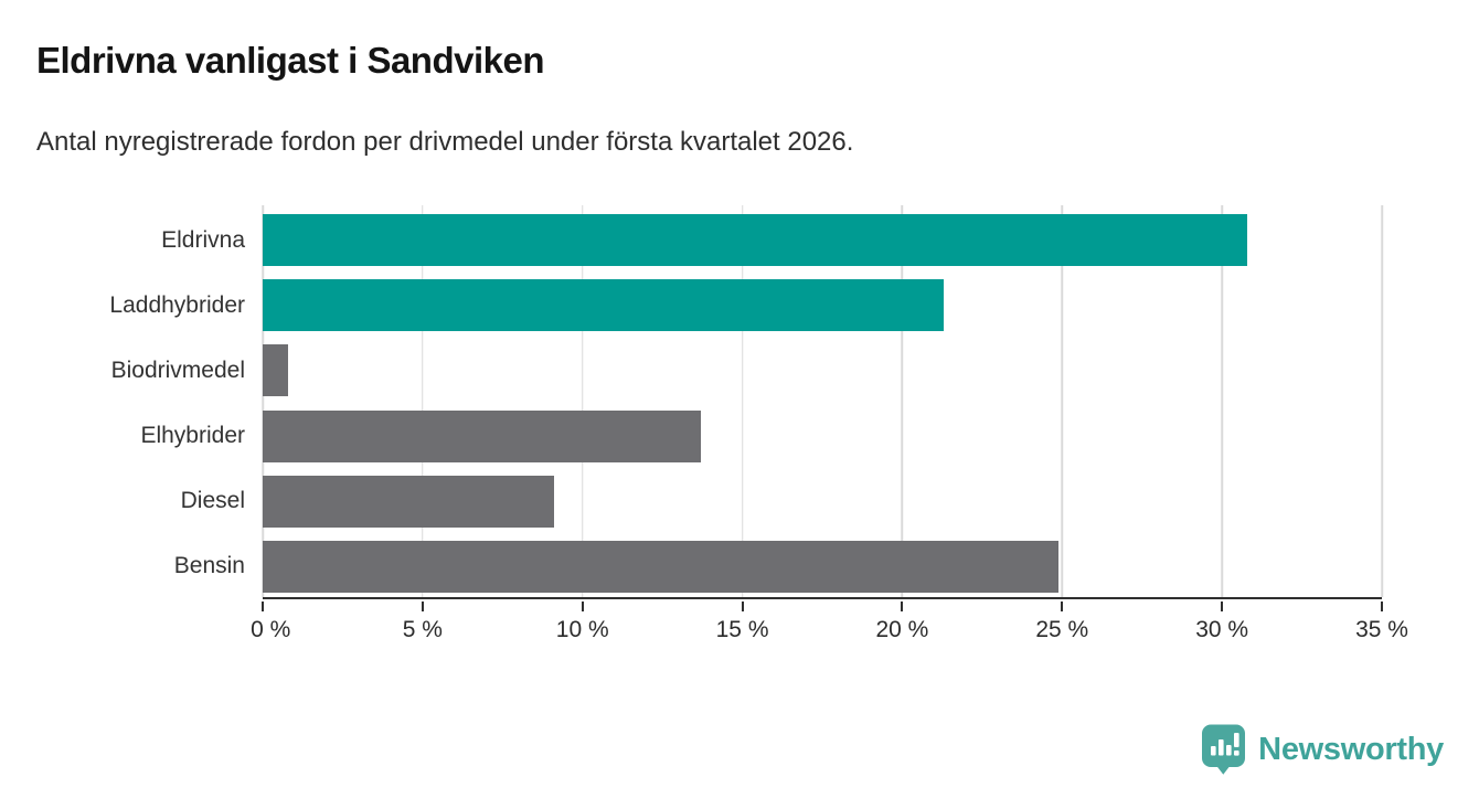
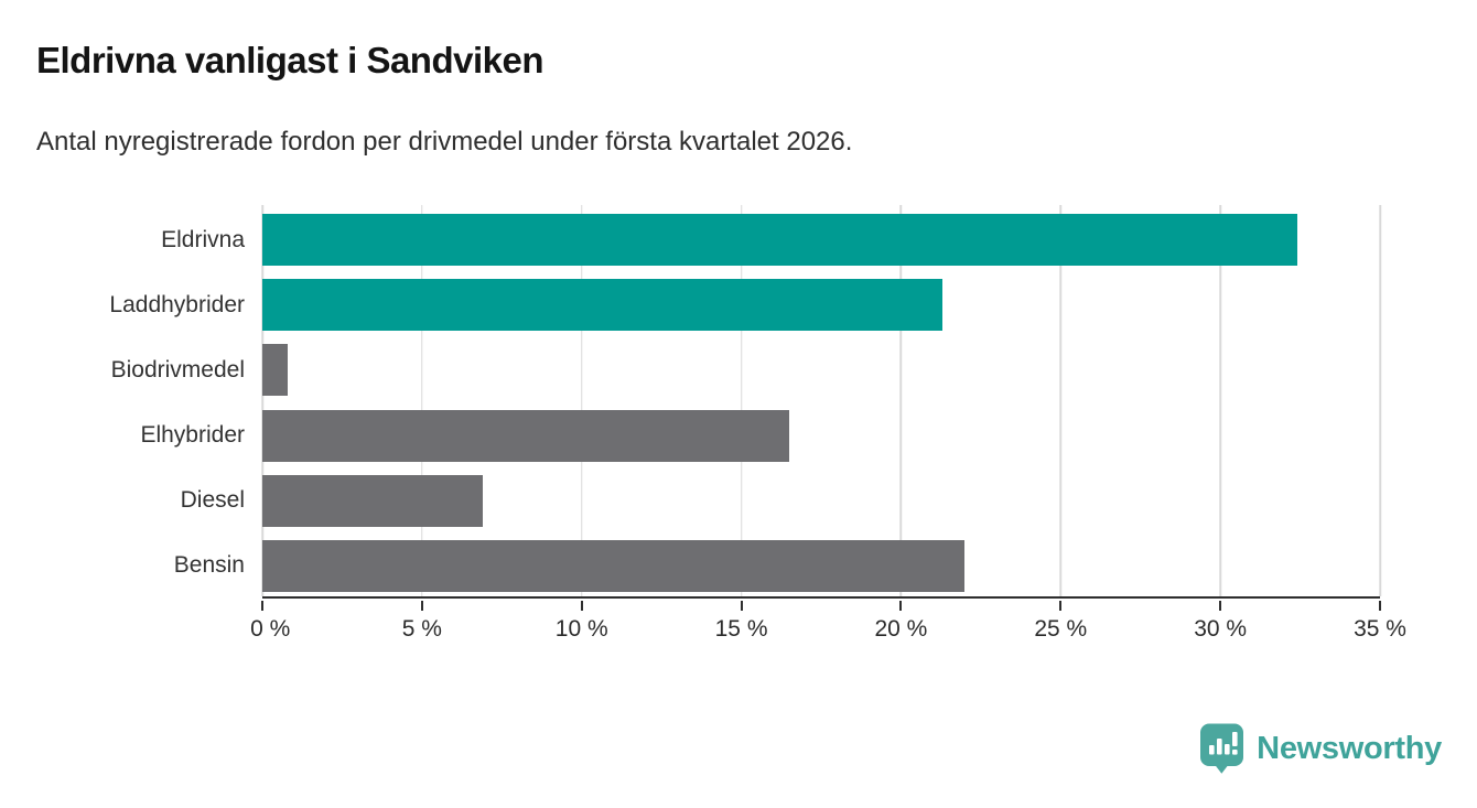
Eldrivna: 30.8% -> 32.4%
Elhybrider: 13.7% -> 16.5%
Diesel: 9.1% -> 6.9%
Bensin: 24.9% -> 22.0%
